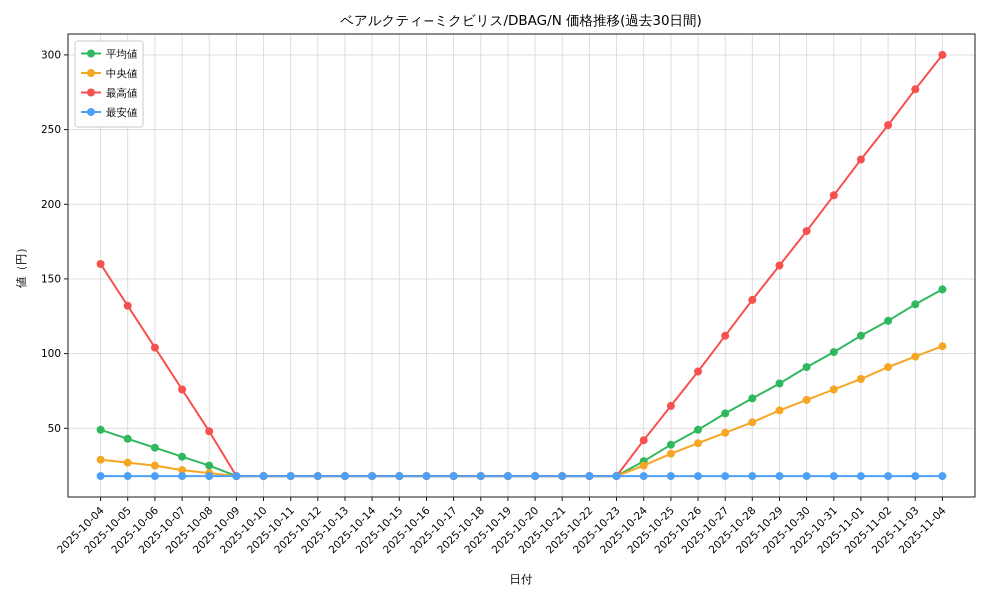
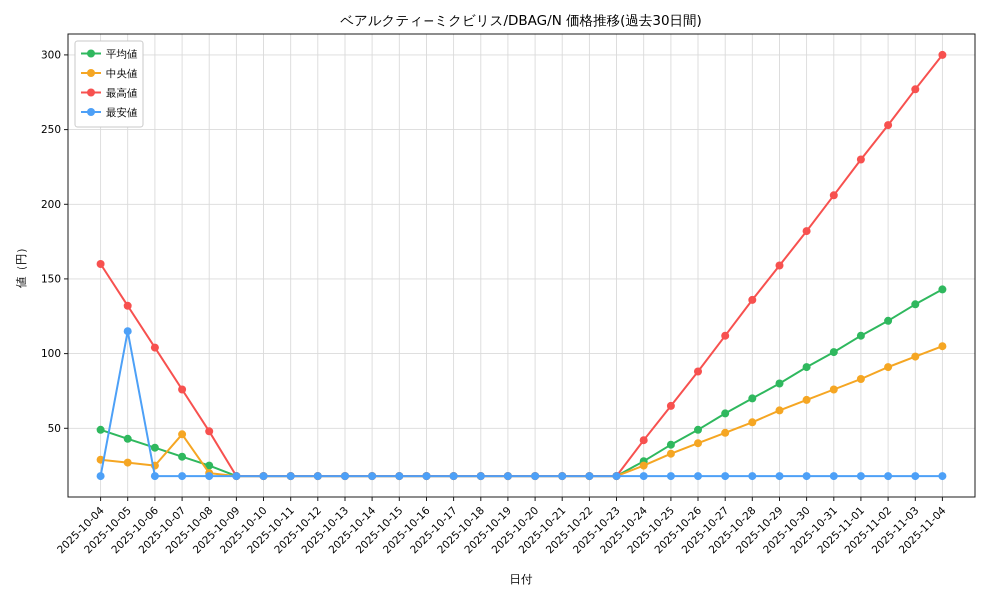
最安値/2025-10-05: 18 -> 115
中央値/2025-10-07: 22 -> 46
